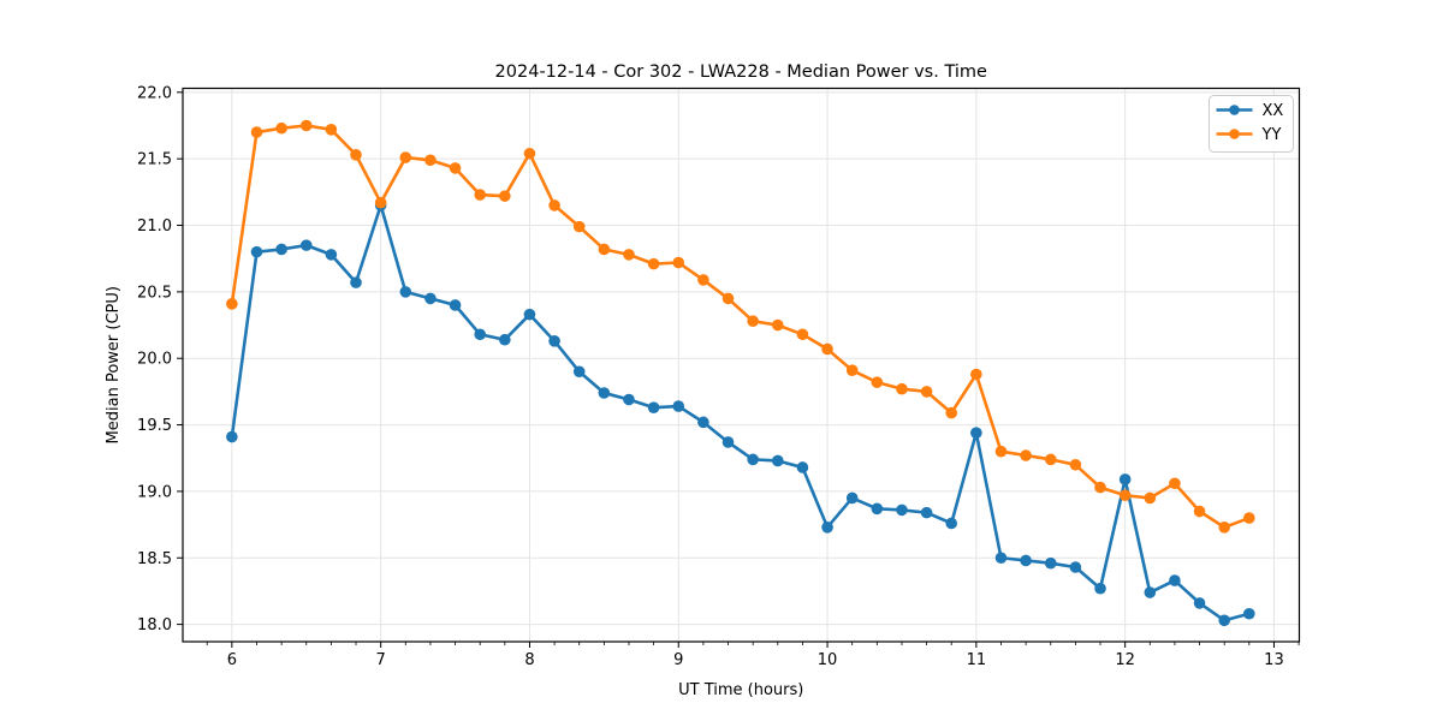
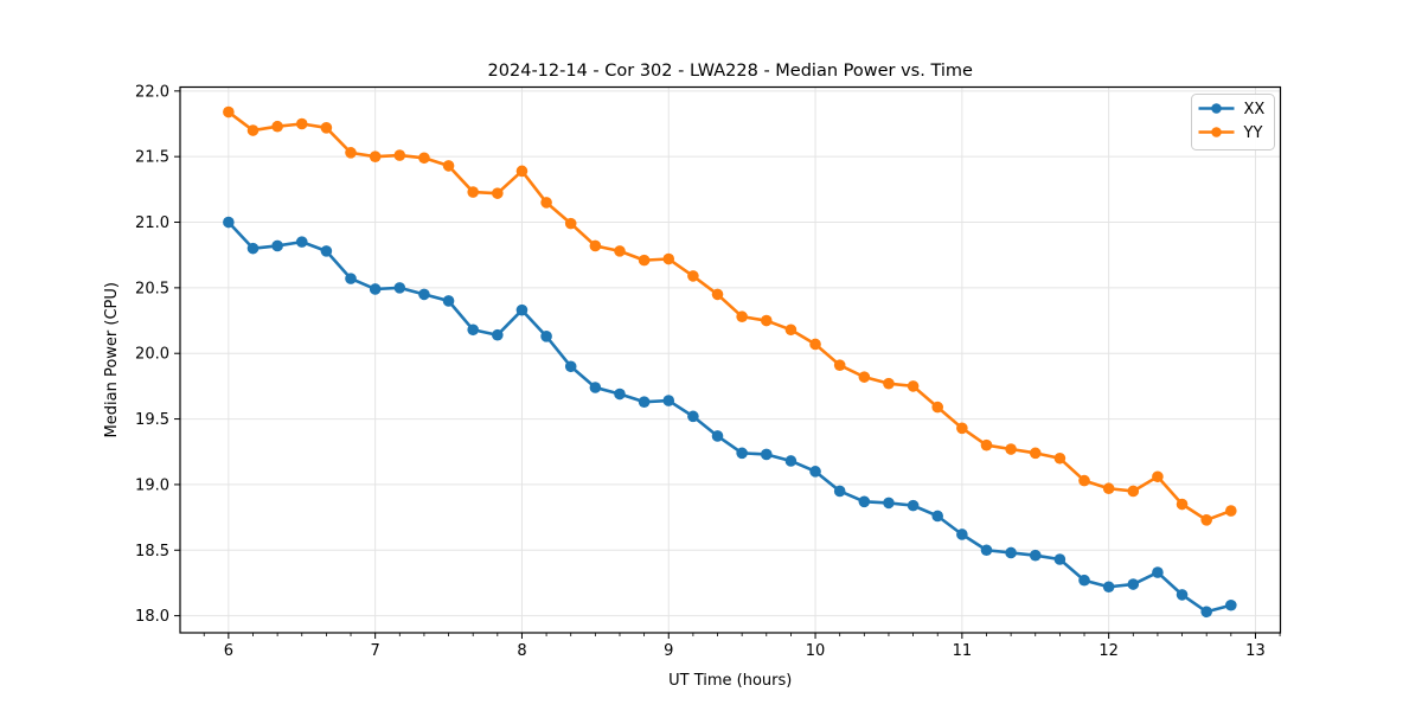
XX/6: 19.41 -> 21.00
YY/6: 20.41 -> 21.84
XX/7: 21.15 -> 20.49
YY/7: 21.17 -> 21.50
YY/8: 21.54 -> 21.39
XX/10: 18.73 -> 19.10
XX/11: 19.44 -> 18.62
YY/11: 19.88 -> 19.43
XX/12: 19.09 -> 18.22
